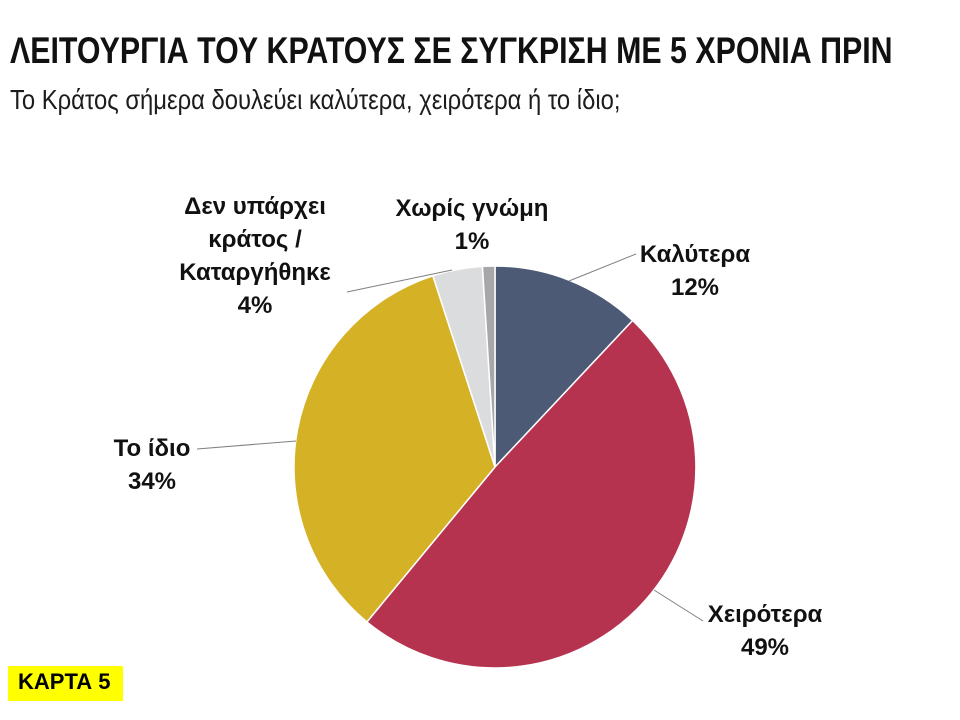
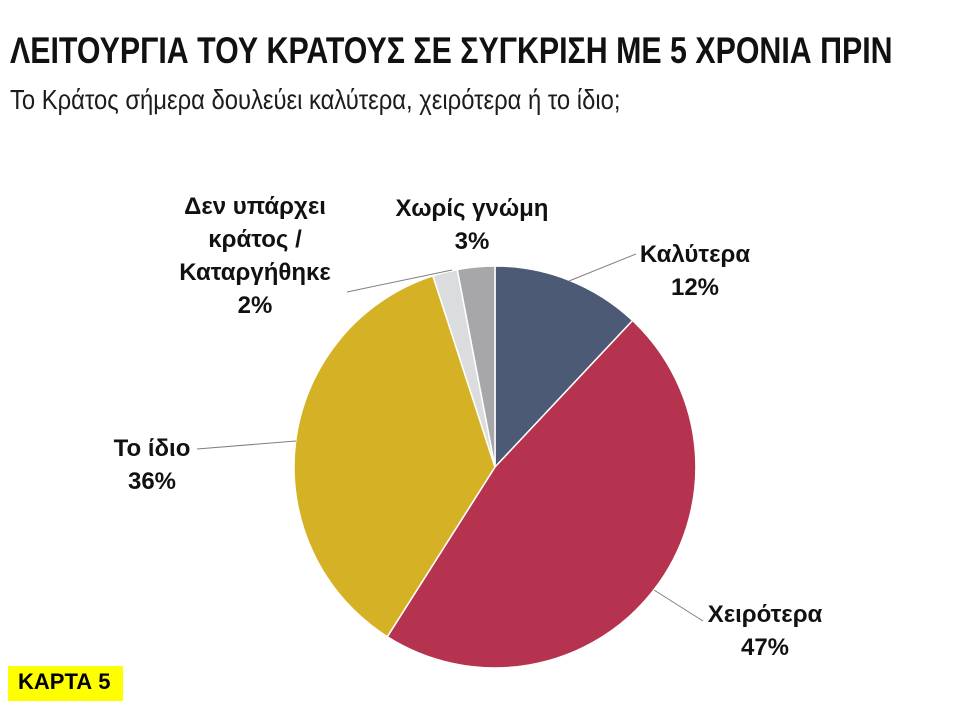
Χειρότερα: 49% -> 47%
Το ίδιο: 34% -> 36%
Δεν υπάρχει κράτος / Καταργήθηκε: 4% -> 2%
Χωρίς γνώμη: 1% -> 3%
